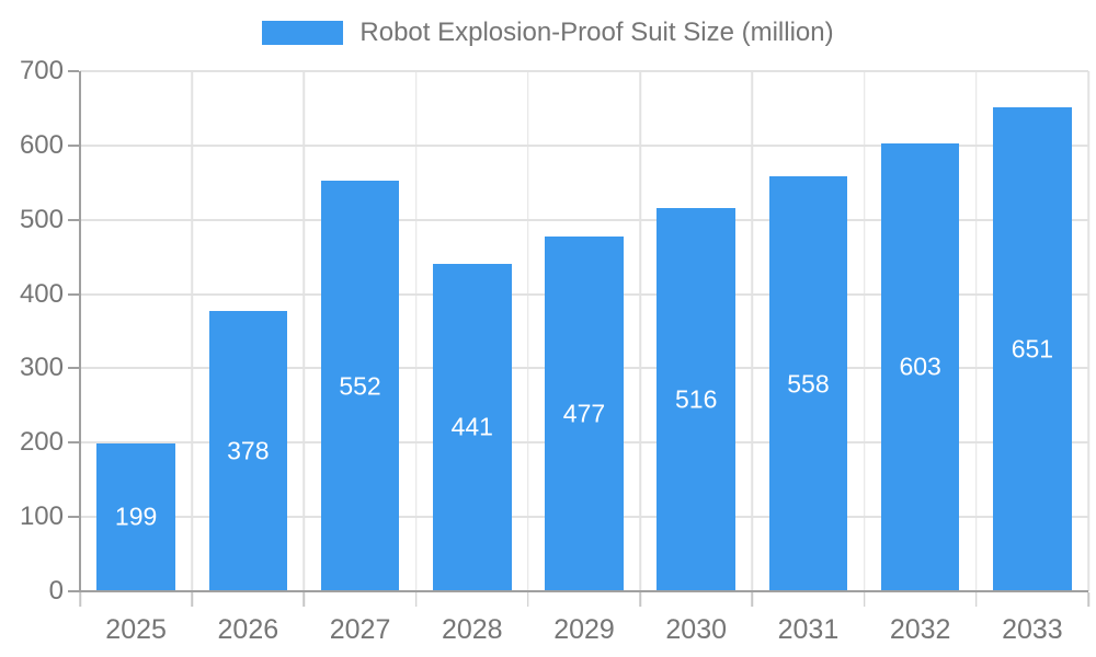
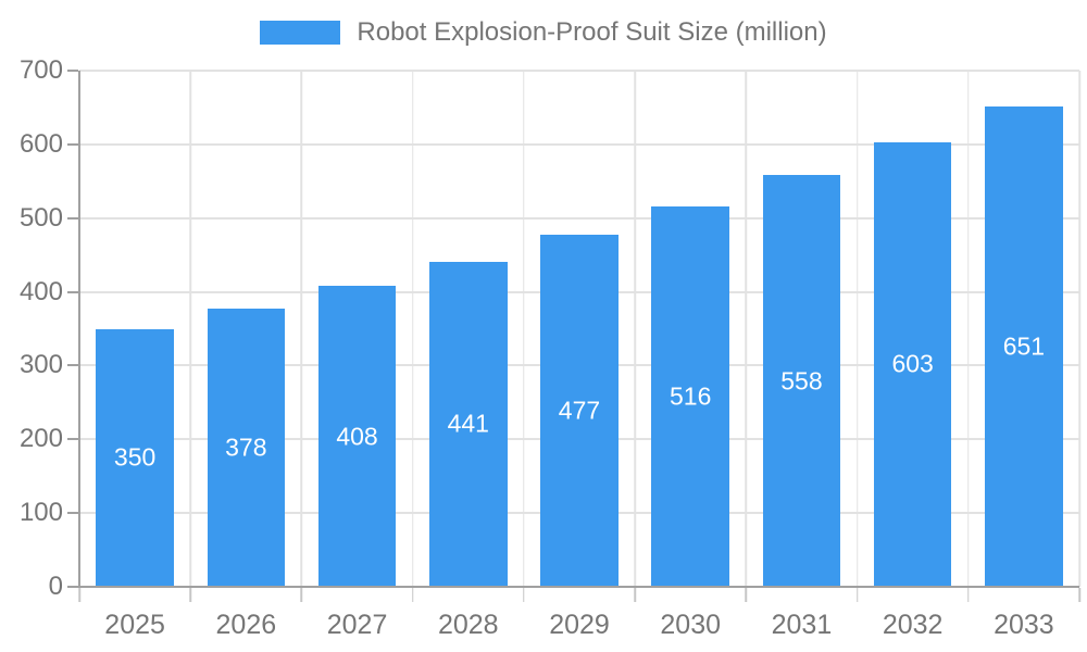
2025: 199 -> 350
2027: 552 -> 408
